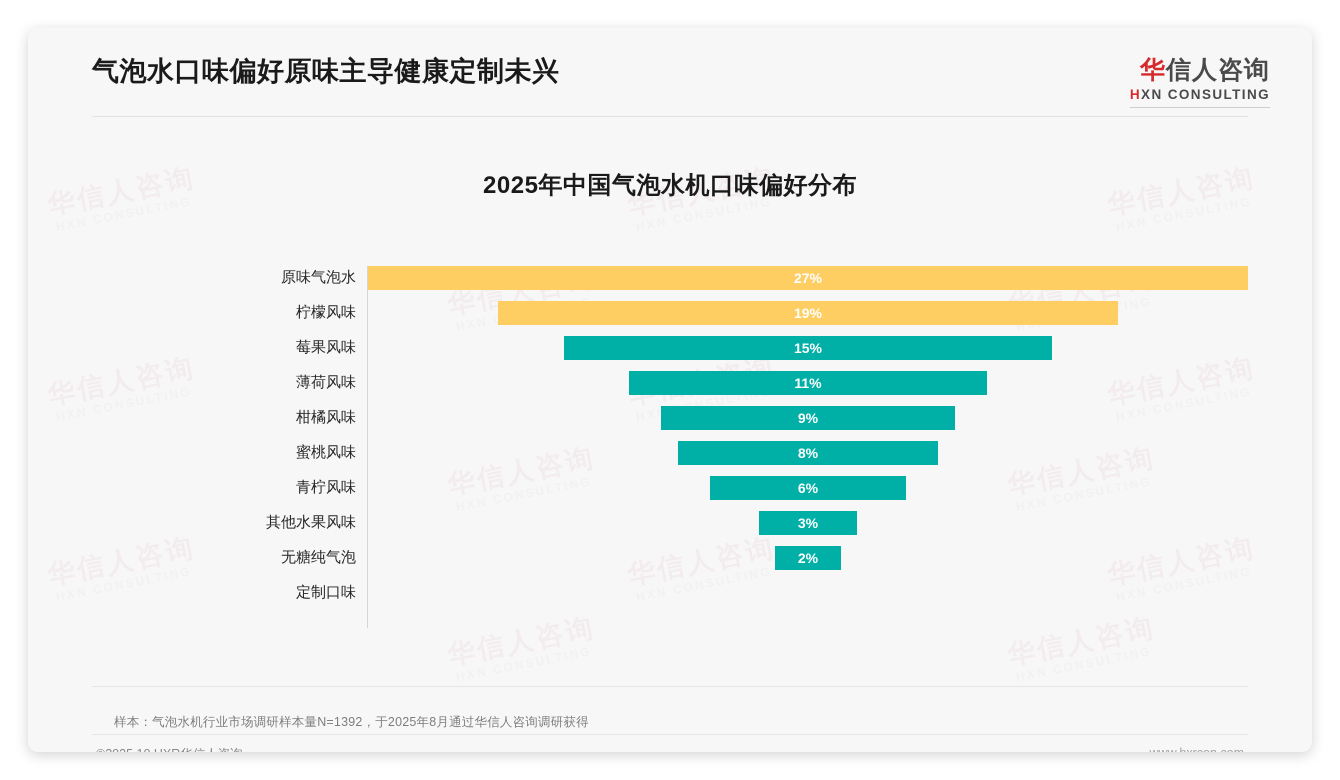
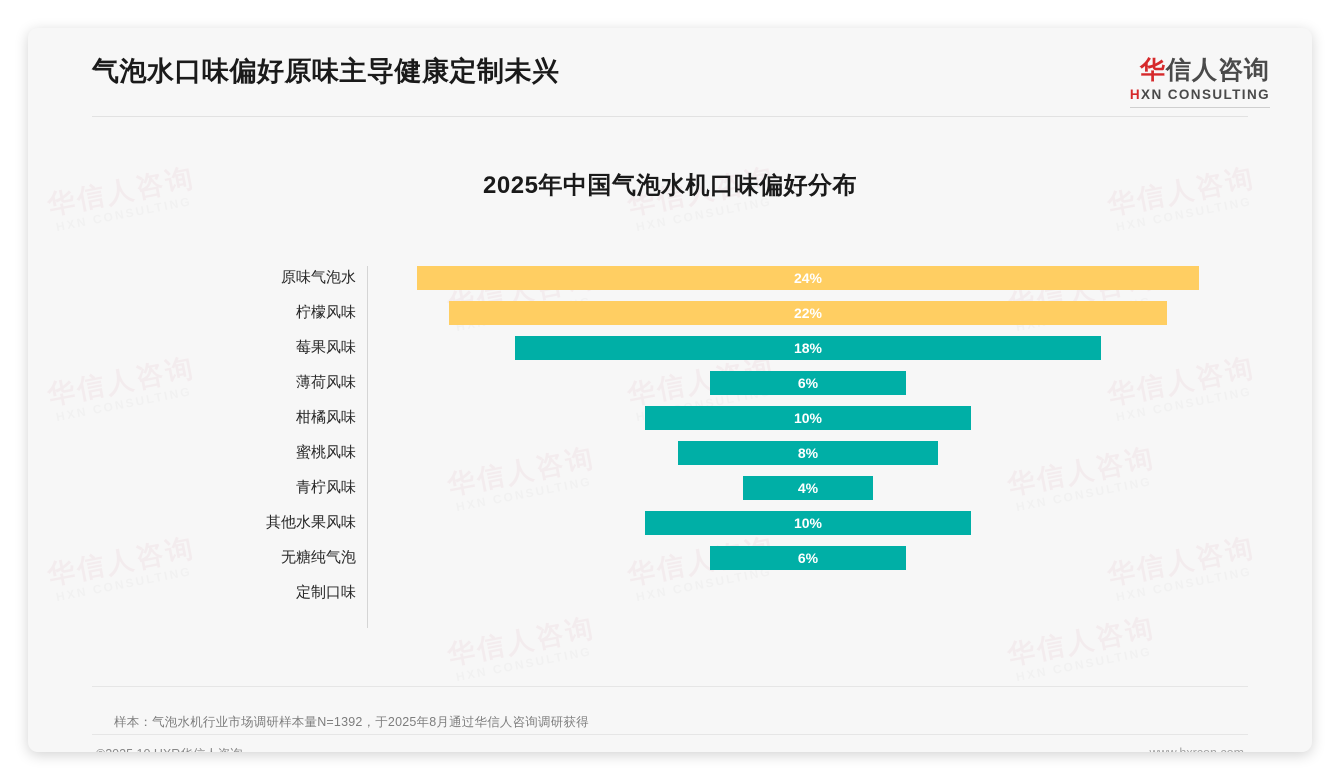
原味气泡水: 27% -> 24%
柠檬风味: 19% -> 22%
莓果风味: 15% -> 18%
薄荷风味: 11% -> 6%
柑橘风味: 9% -> 10%
青柠风味: 6% -> 4%
其他水果风味: 3% -> 10%
无糖纯气泡: 2% -> 6%
